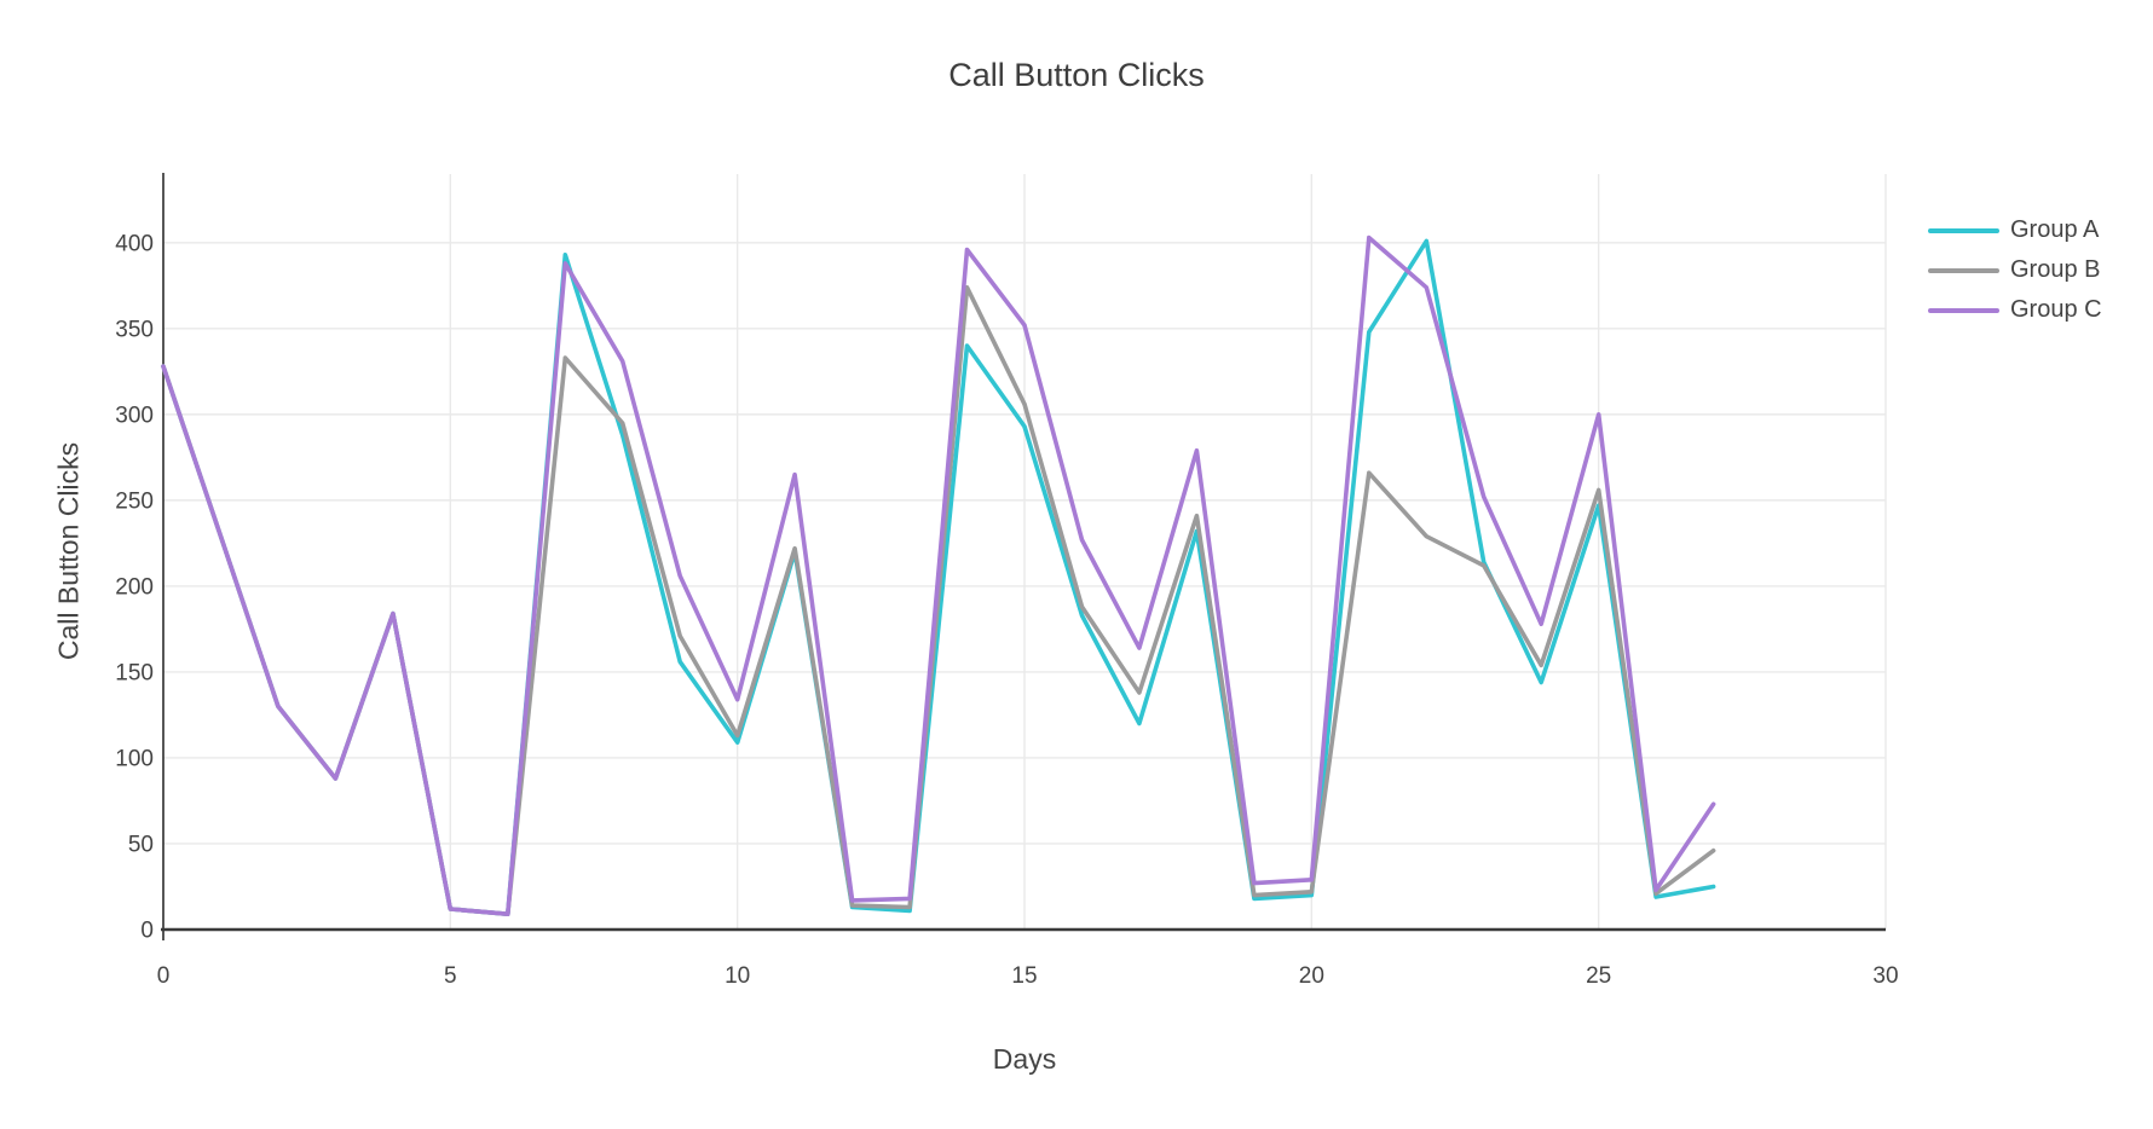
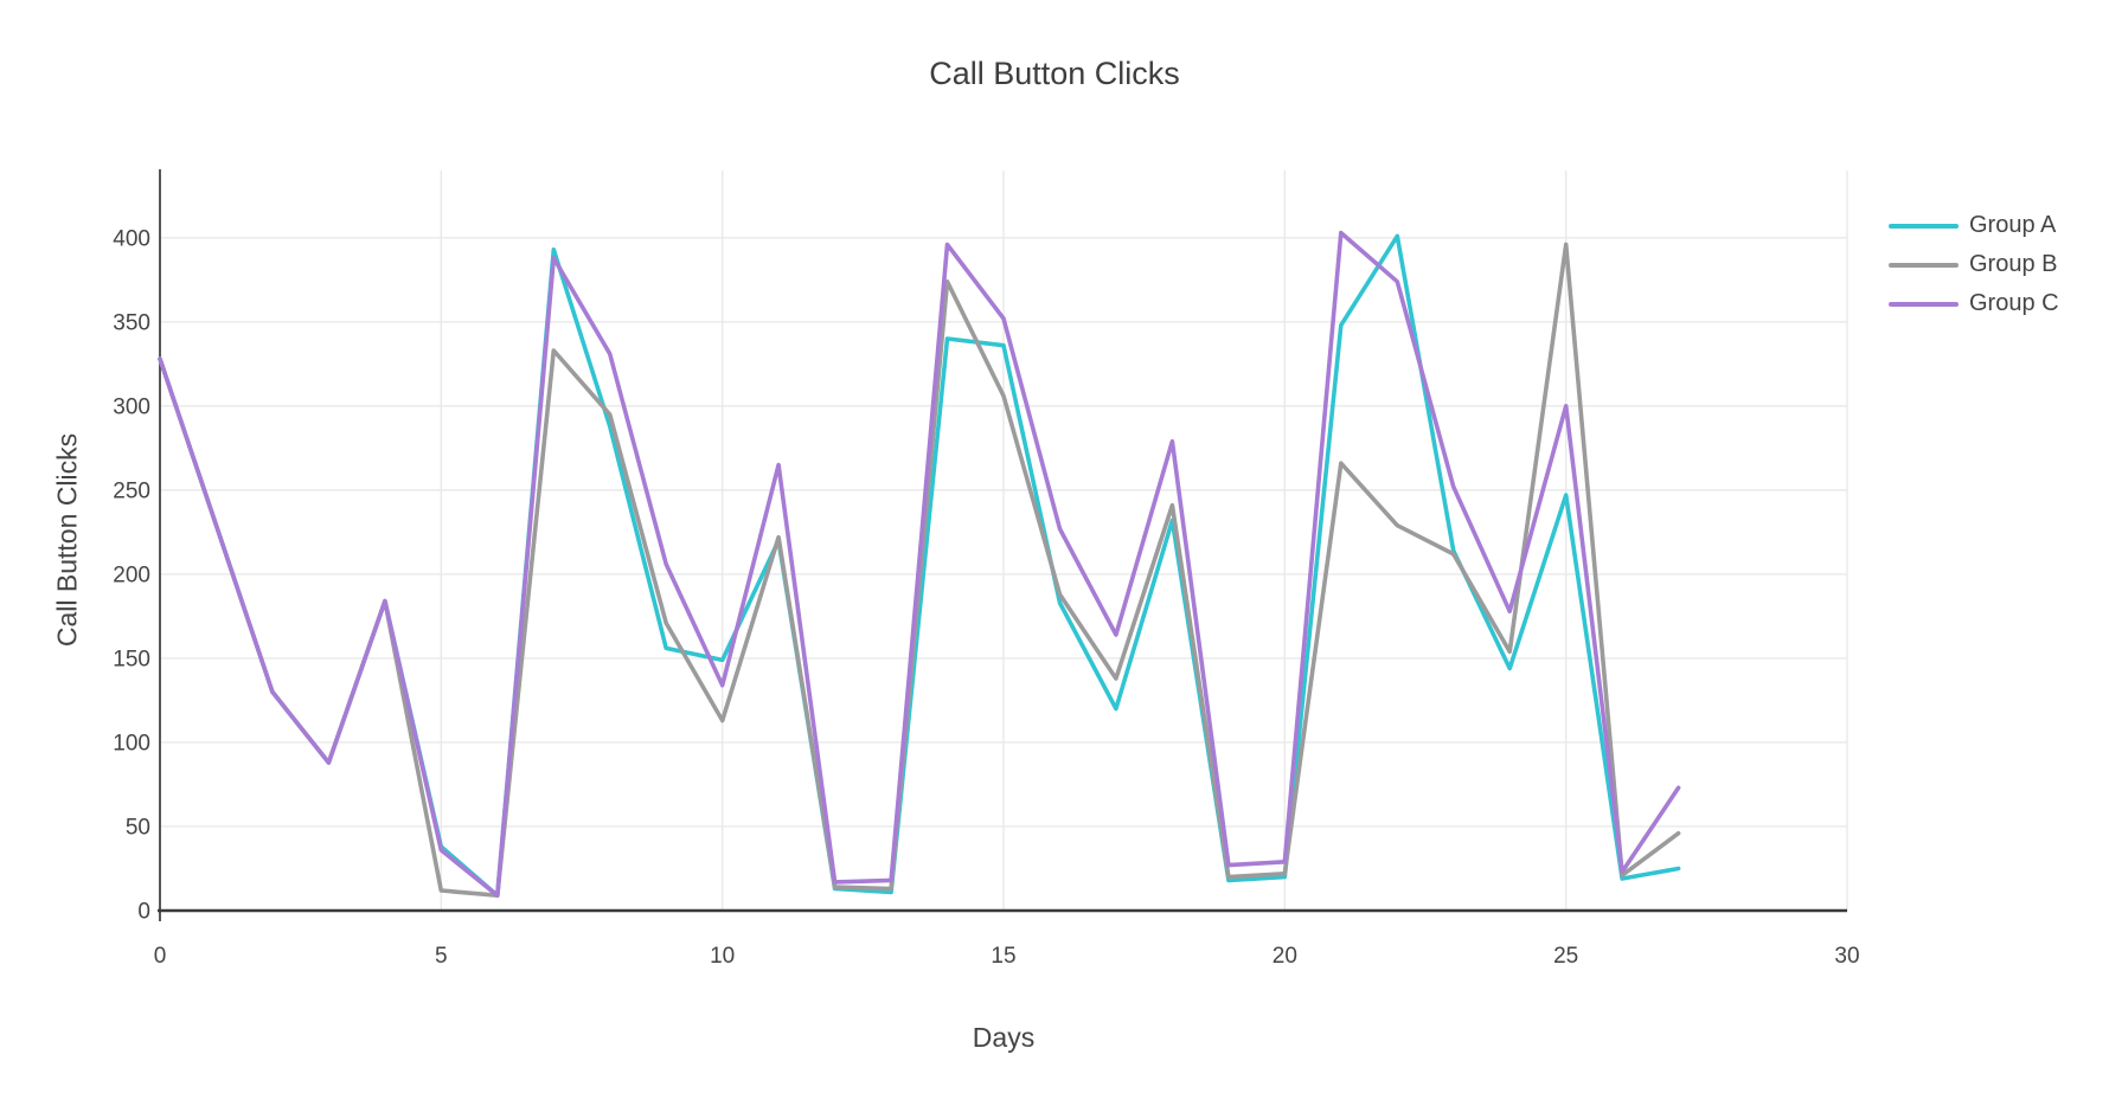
Group A/5: 12 -> 38
Group C/5: 12 -> 36
Group A/10: 109 -> 149
Group A/15: 293 -> 336
Group B/25: 256 -> 396
